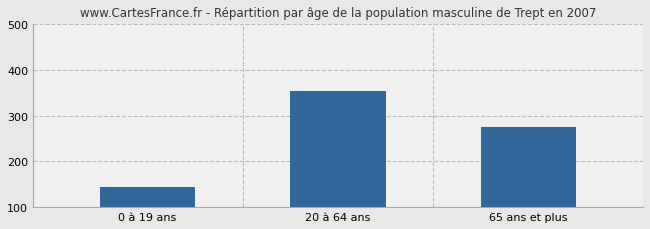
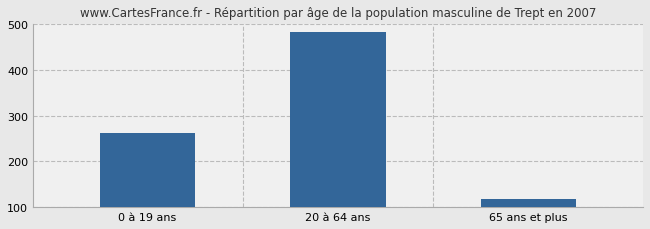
0 à 19 ans: 145 -> 262
20 à 64 ans: 355 -> 483
65 ans et plus: 275 -> 118
